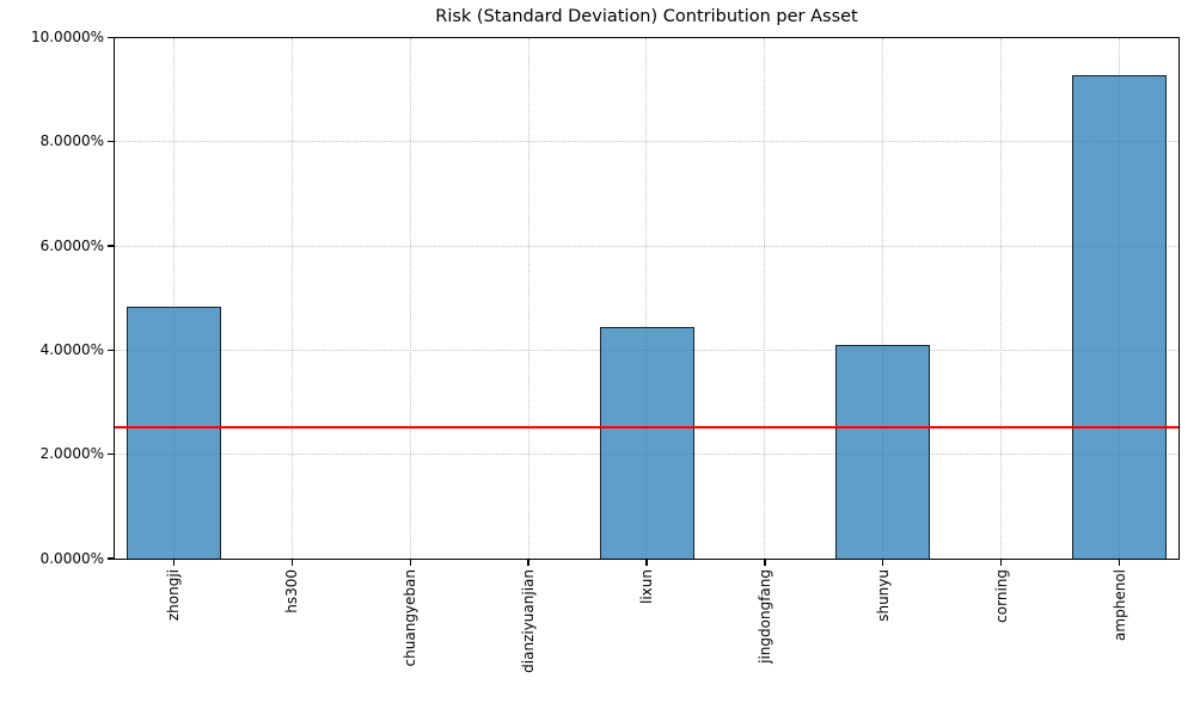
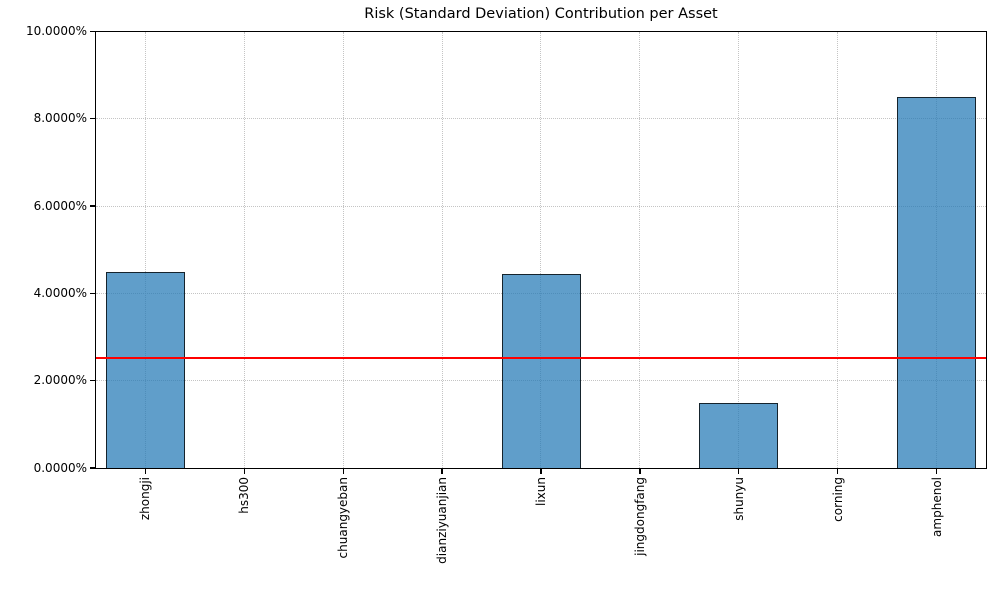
zhongji: 4.8% -> 4.5%
shunyu: 4.1% -> 1.5%
amphenol: 9.3% -> 8.5%
